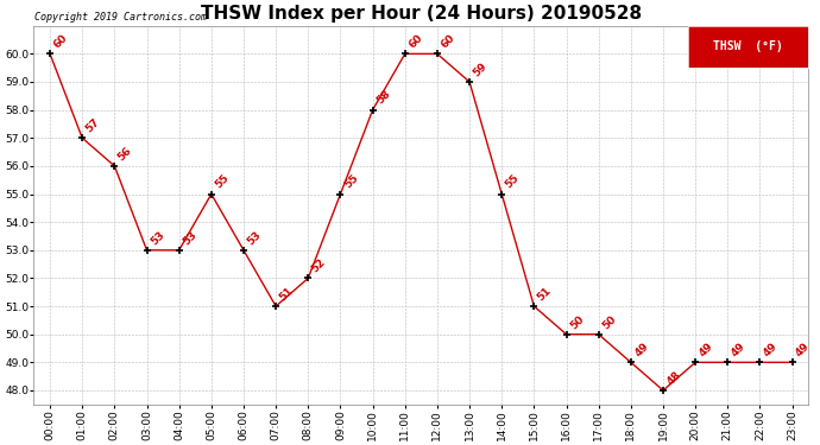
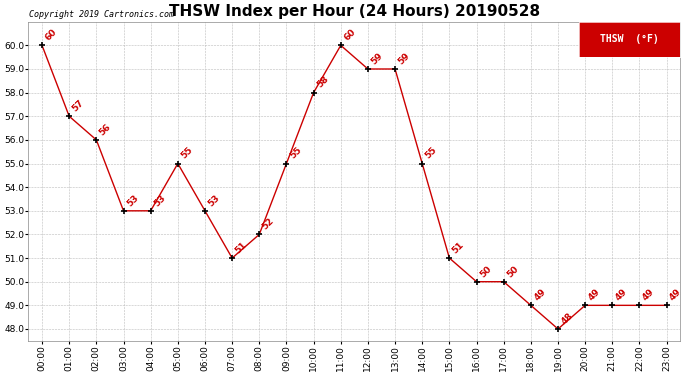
12:00: 60 -> 59
